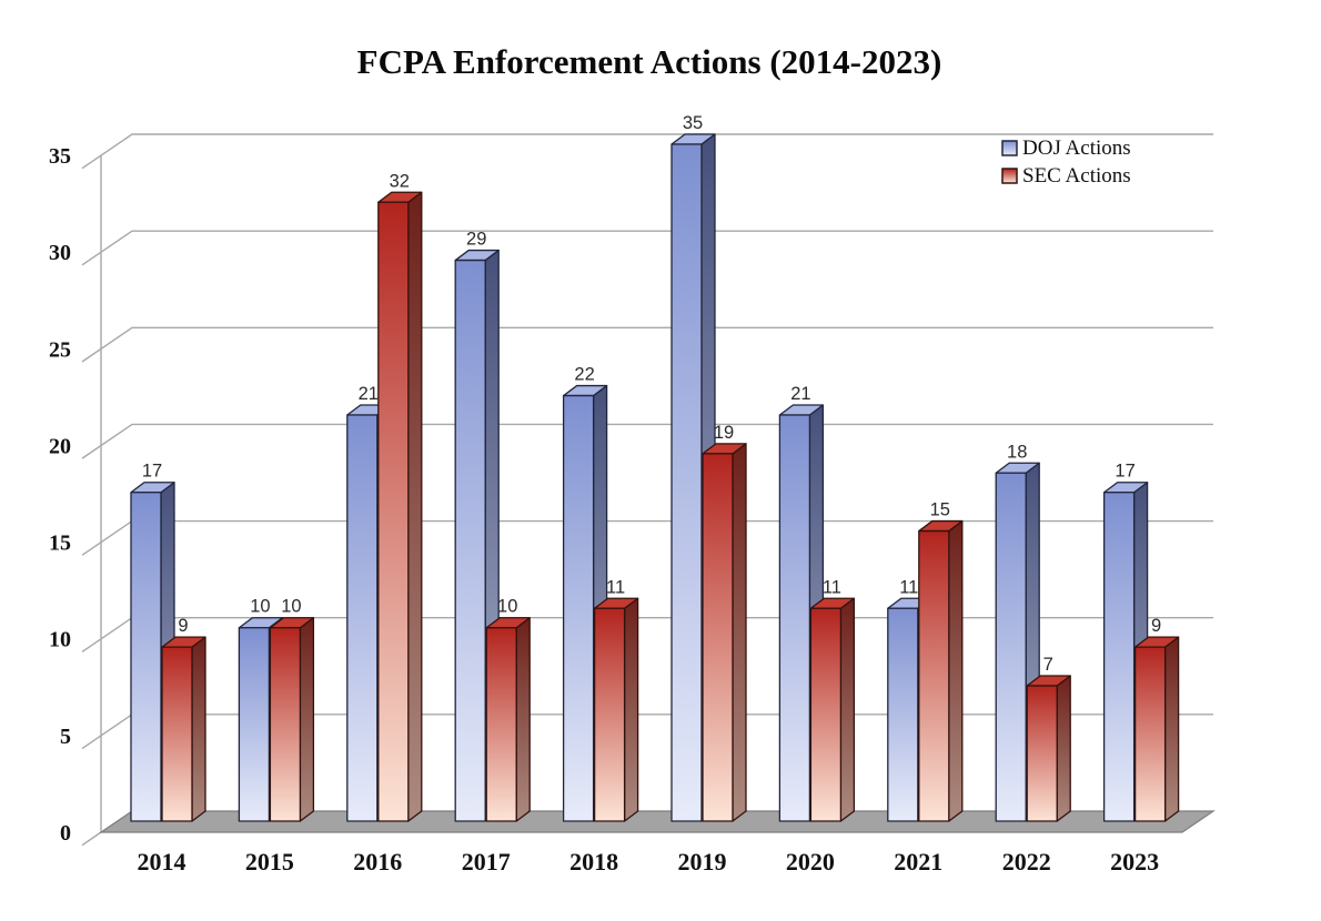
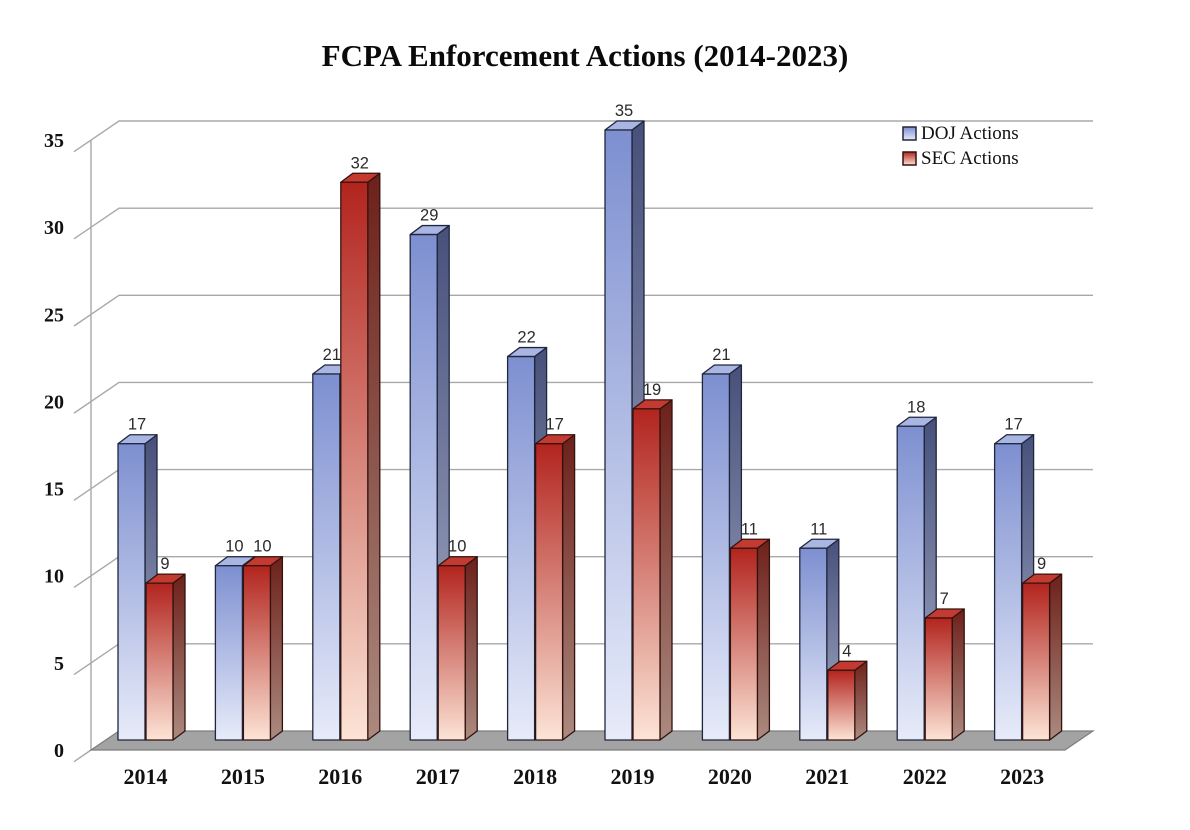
SEC Actions/2018: 11 -> 17
SEC Actions/2021: 15 -> 4
